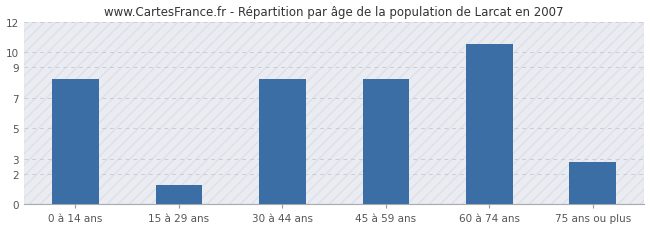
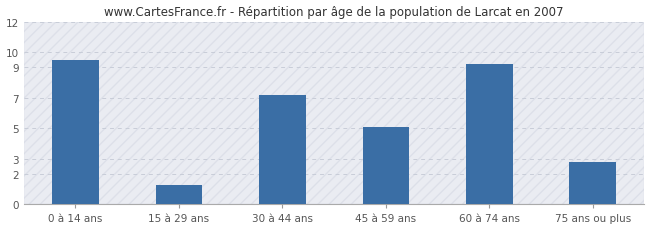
0 à 14 ans: 8.2 -> 9.5
30 à 44 ans: 8.2 -> 7.2
45 à 59 ans: 8.2 -> 5.1
60 à 74 ans: 10.5 -> 9.2
